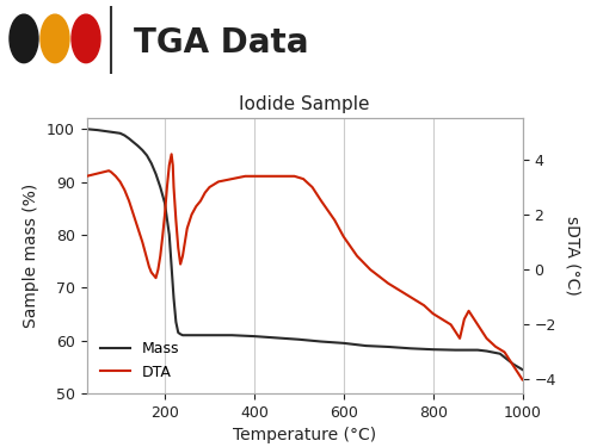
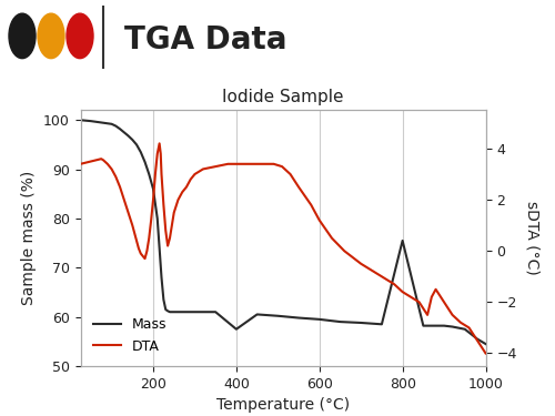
Mass/400: 60.8 -> 57.5
Mass/800: 58.3 -> 75.5
